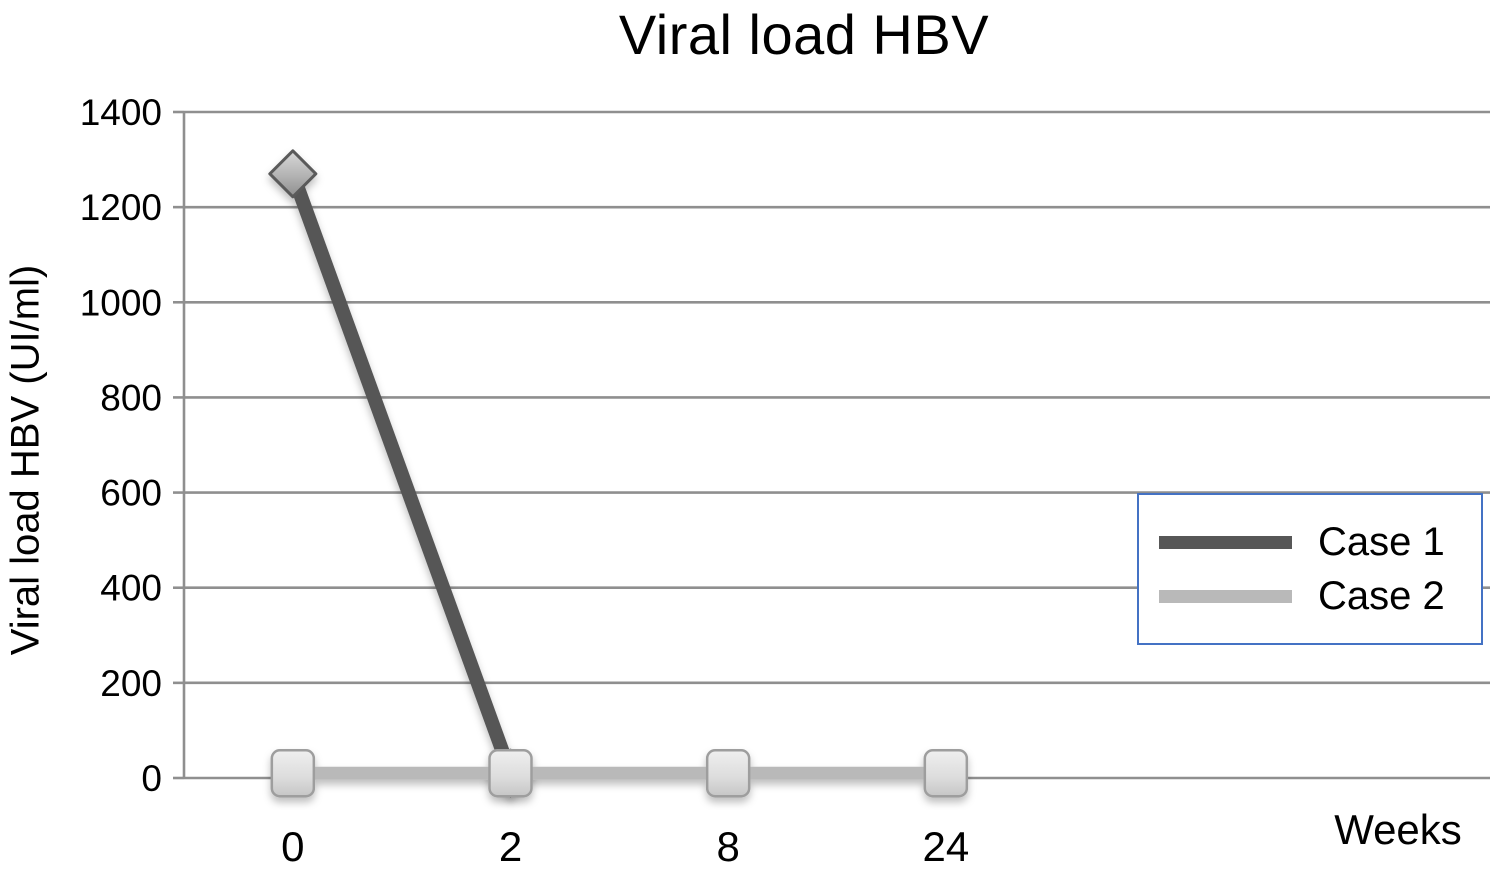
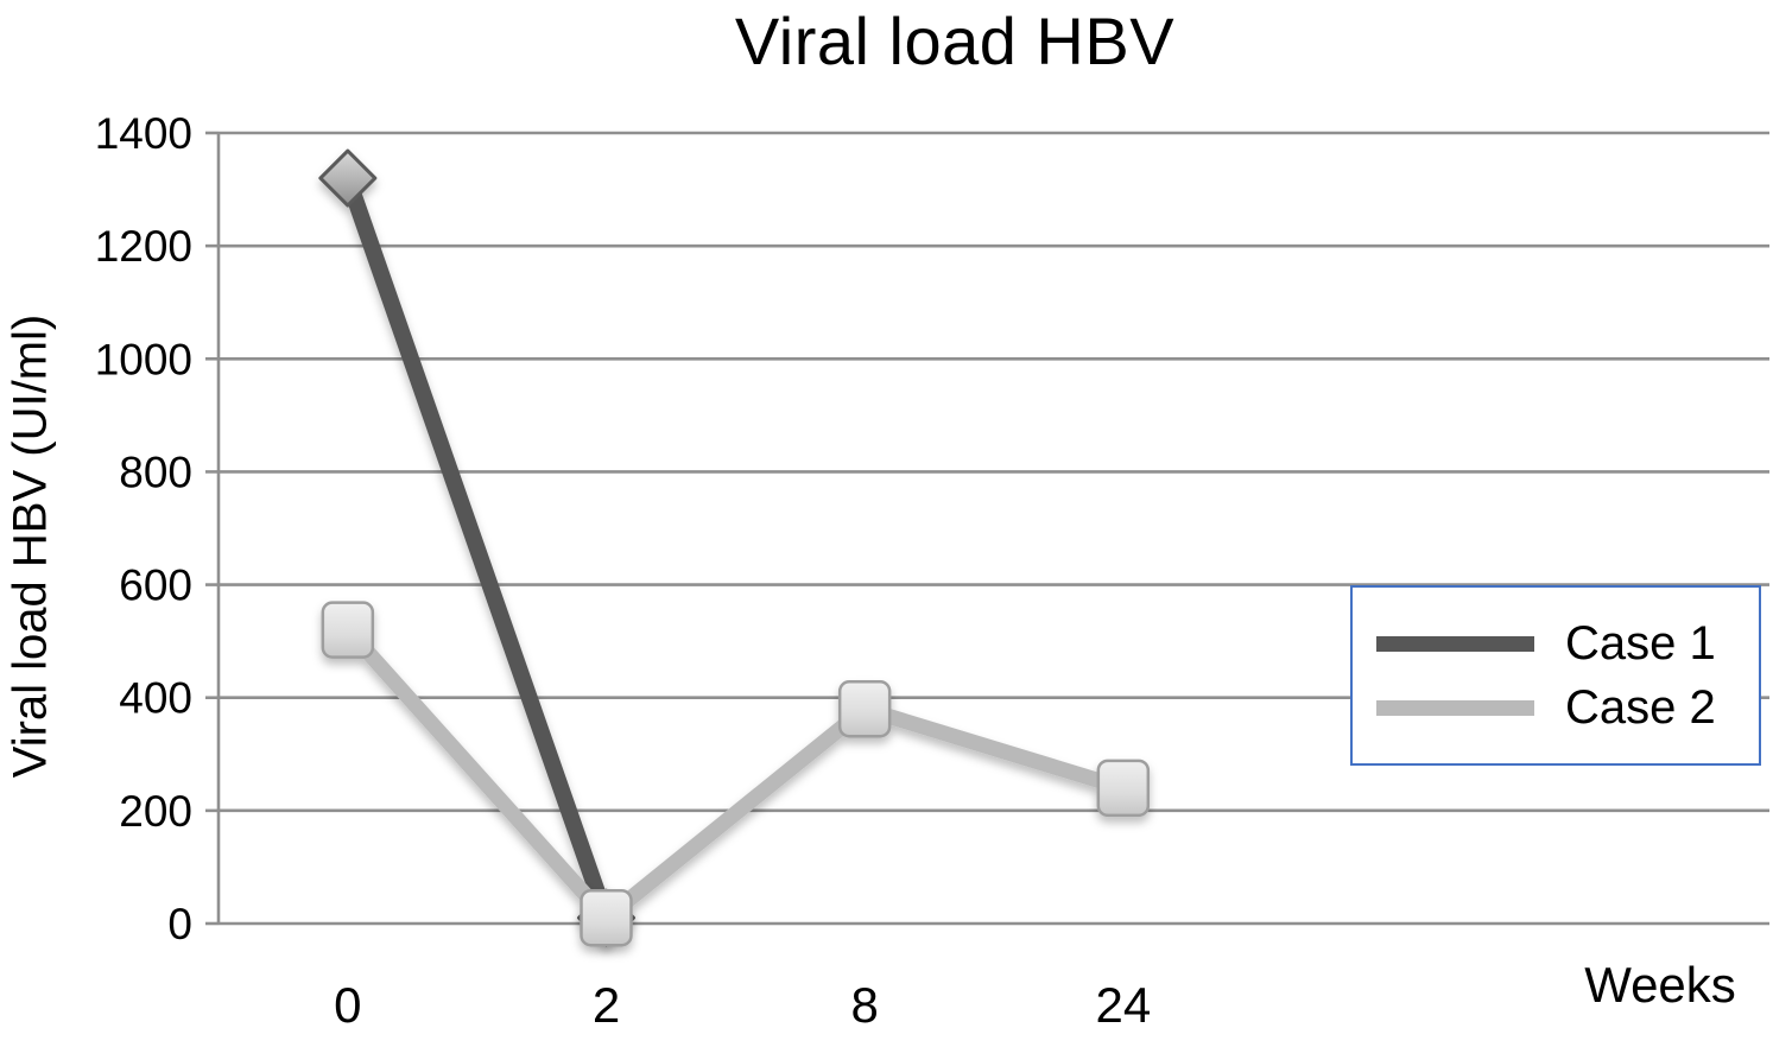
Case 1/0: 1270 -> 1320
Case 2/0: 10 -> 520
Case 2/8: 10 -> 380
Case 2/24: 10 -> 240
